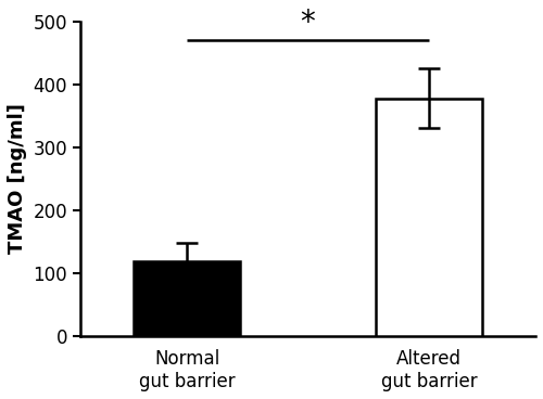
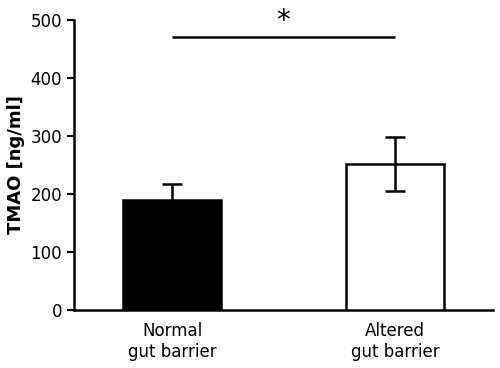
Normal gut barrier: 120 -> 190
Altered gut barrier: 378 -> 252
